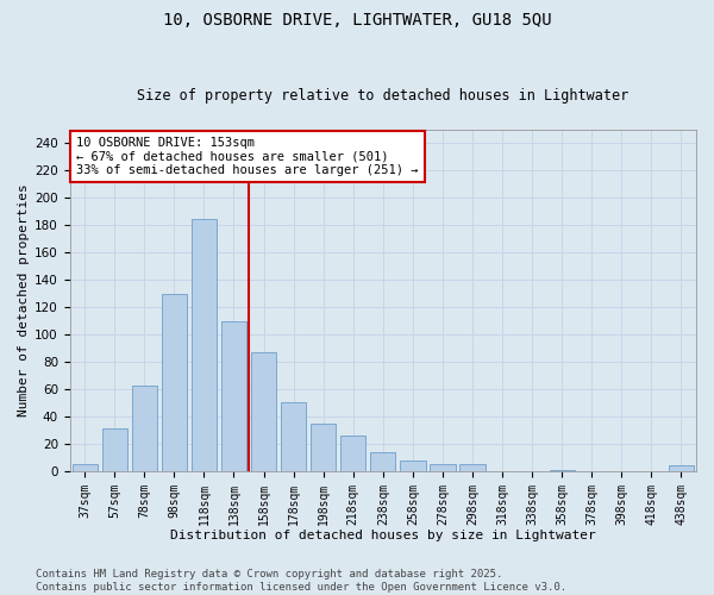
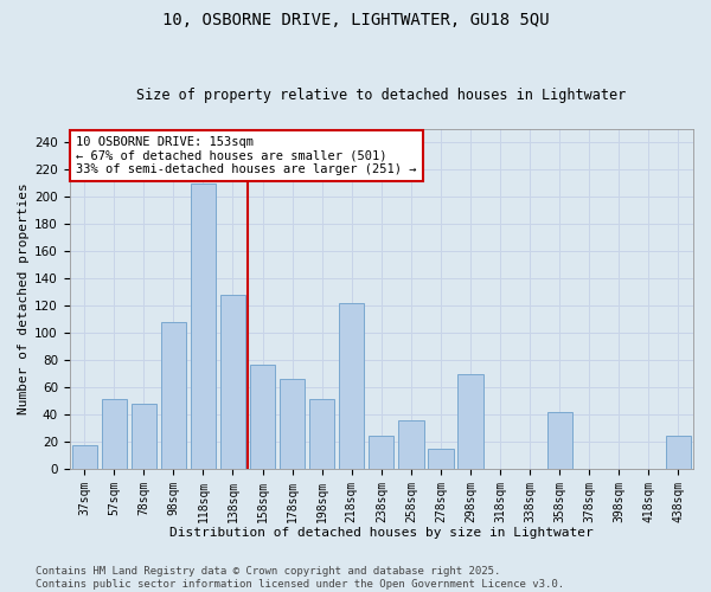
37sqm: 5 -> 17
57sqm: 31 -> 51
78sqm: 63 -> 48
98sqm: 130 -> 108
118sqm: 185 -> 210
138sqm: 110 -> 128
158sqm: 87 -> 77
178sqm: 50 -> 66
198sqm: 35 -> 51
218sqm: 26 -> 122
238sqm: 14 -> 24
258sqm: 8 -> 36
278sqm: 5 -> 15
298sqm: 5 -> 70
358sqm: 1 -> 42
438sqm: 4 -> 24
